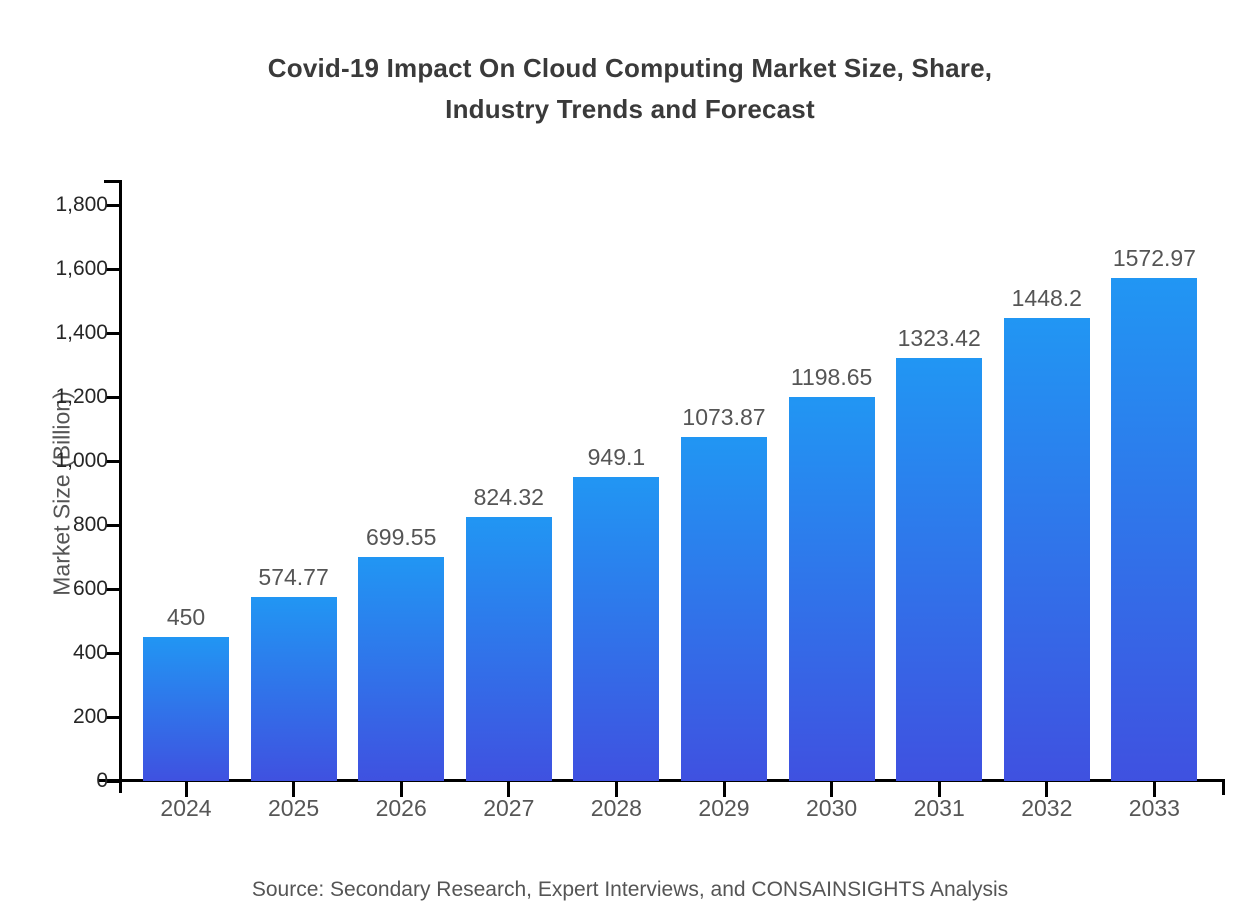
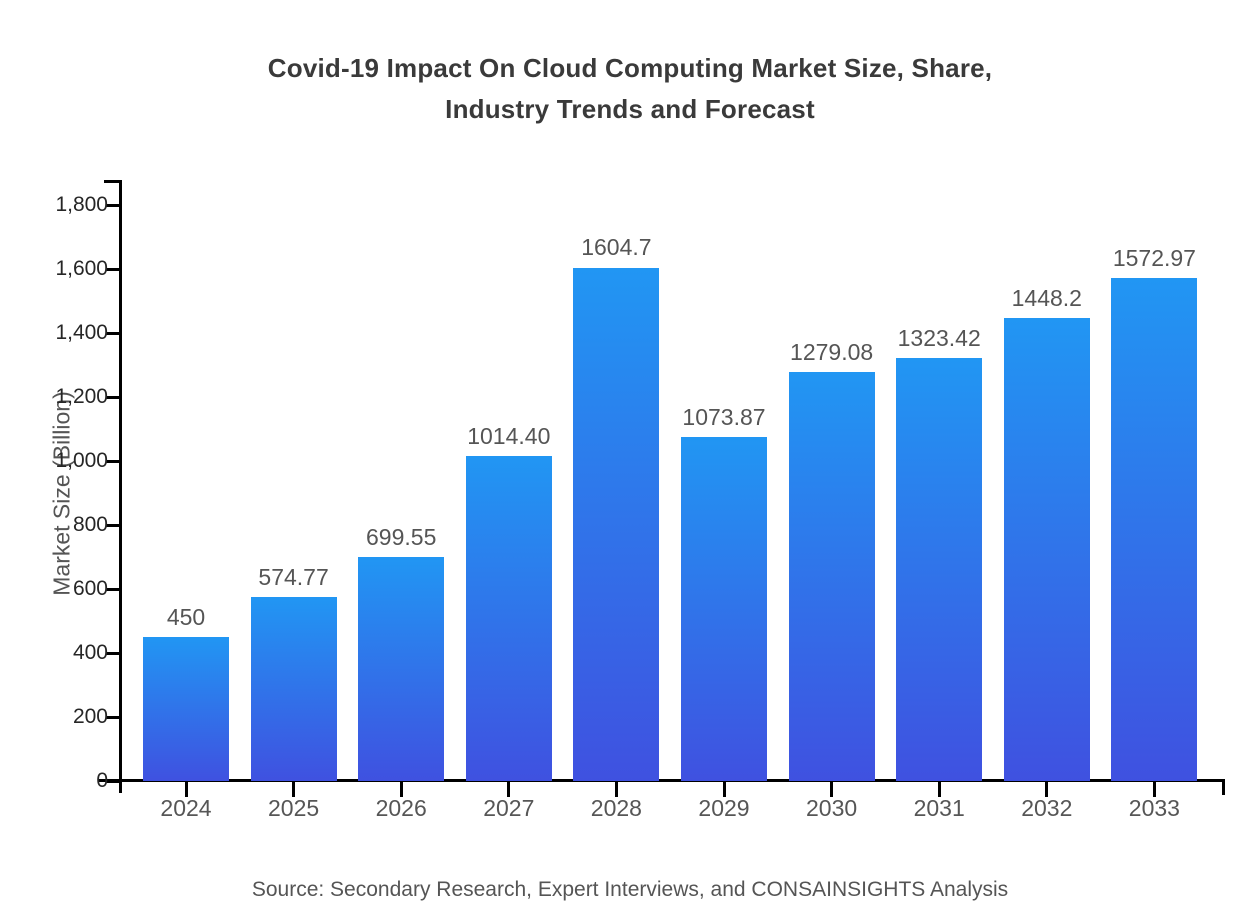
2027: 824.32 -> 1014.40
2028: 949.1 -> 1604.7
2030: 1198.65 -> 1279.08
